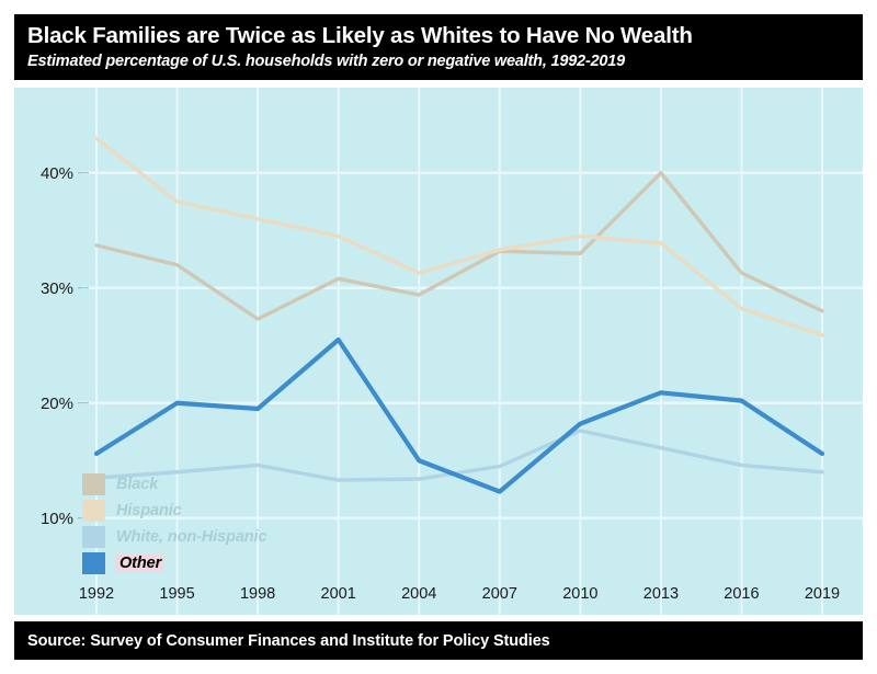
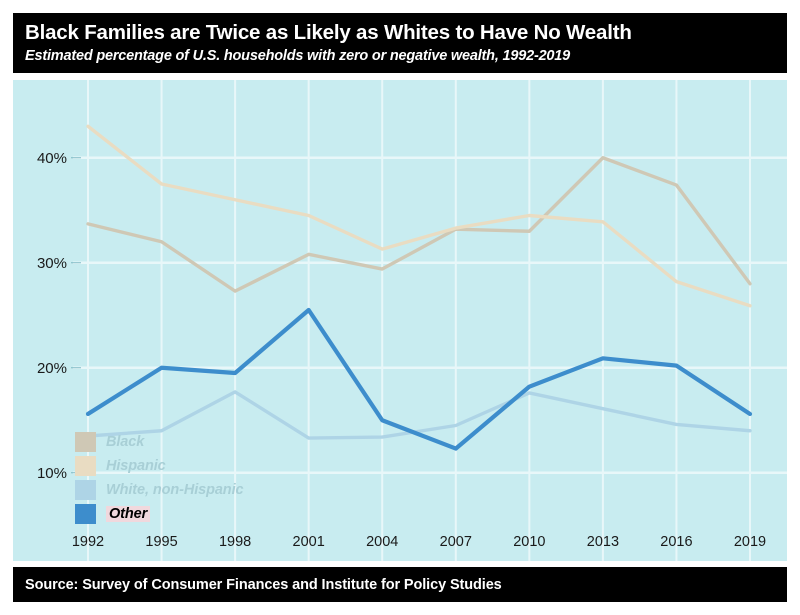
White, non-Hispanic/1998: 14.6% -> 17.7%
Black/2016: 31.3% -> 37.4%
